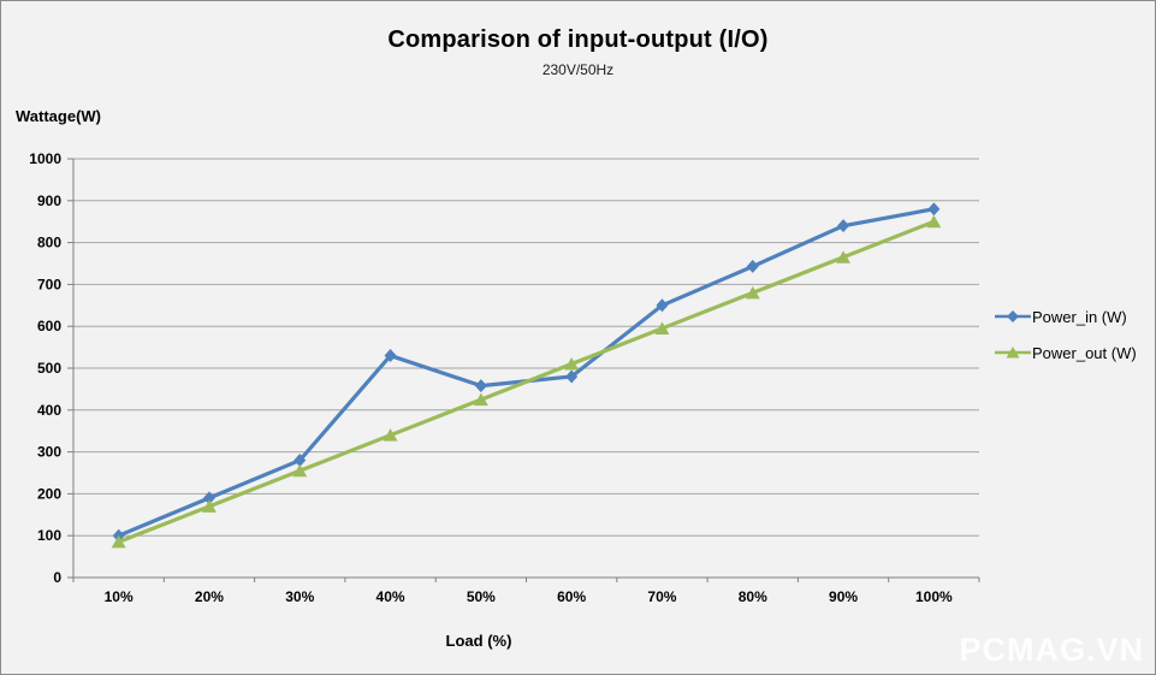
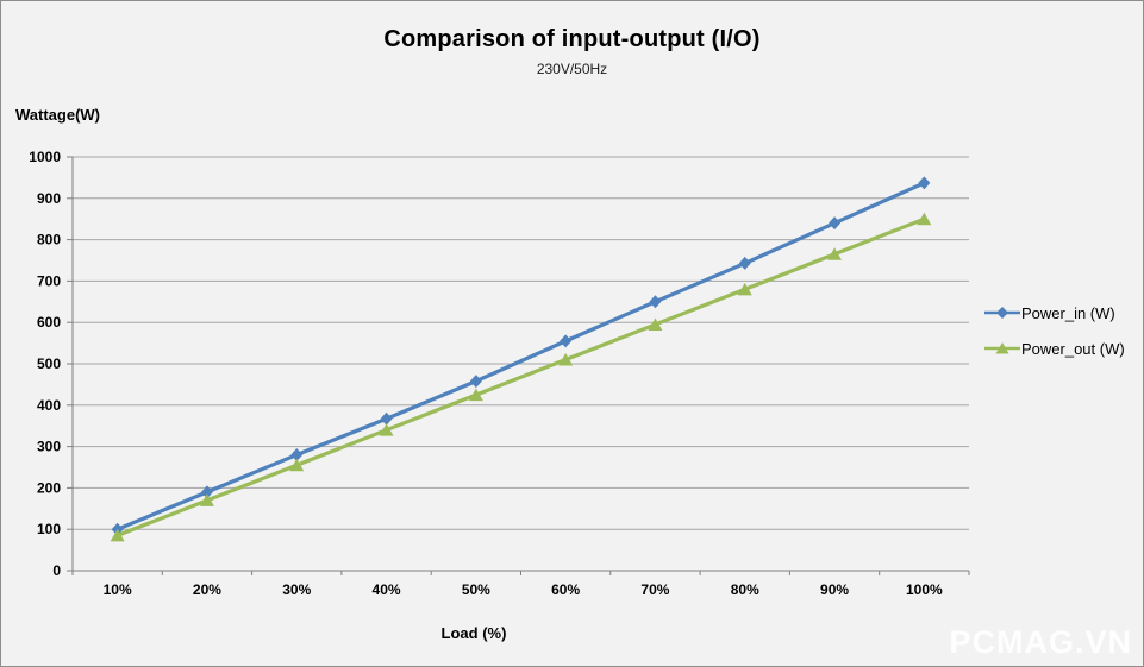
Power_in (W)/40%: 530 -> 370
Power_in (W)/60%: 480 -> 560
Power_in (W)/100%: 880 -> 940
